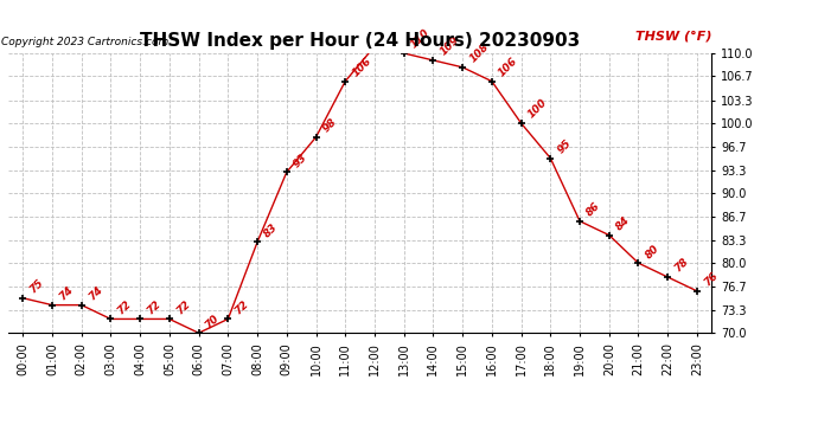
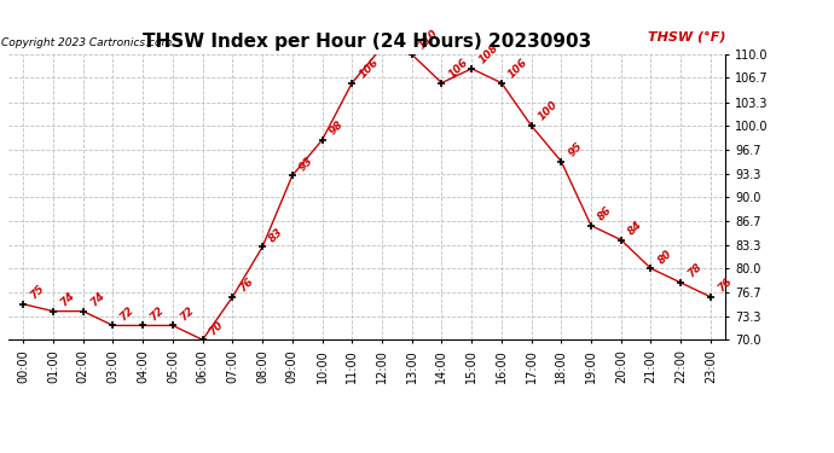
07:00: 72 -> 76
14:00: 109 -> 106
